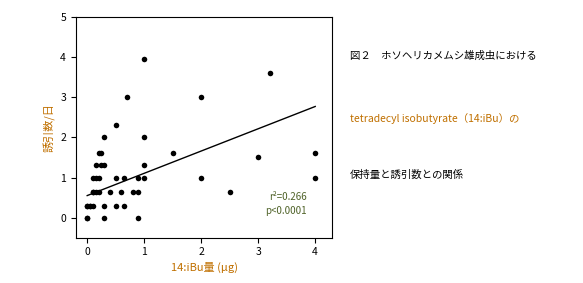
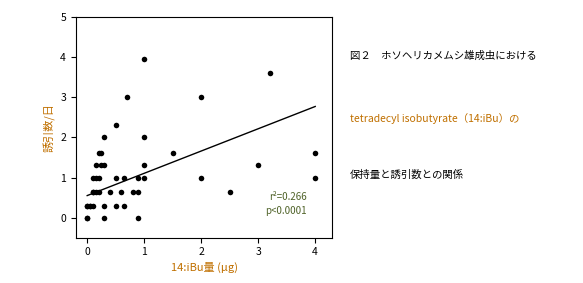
3: 1.50 -> 1.30
